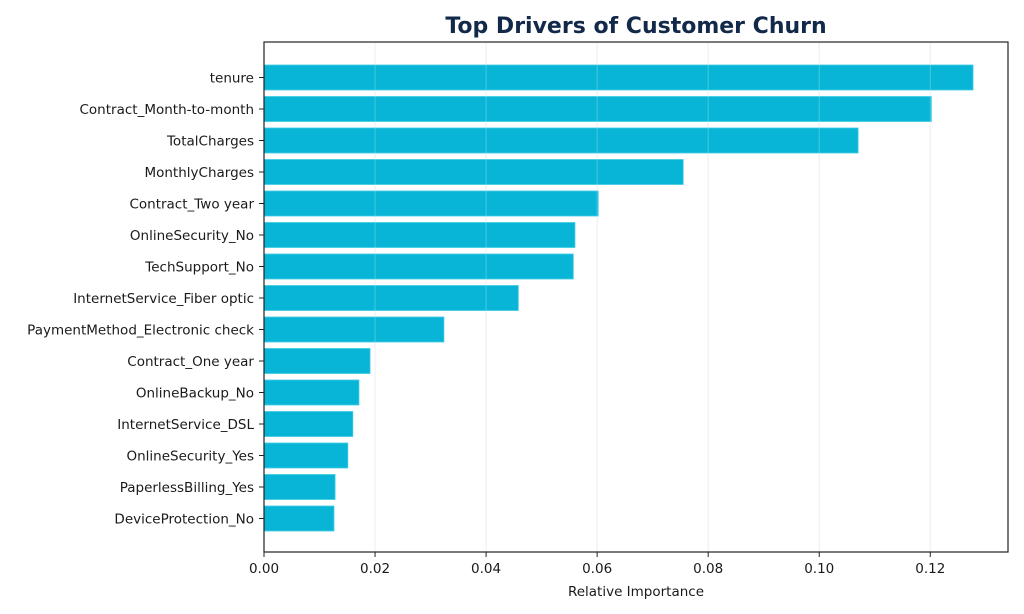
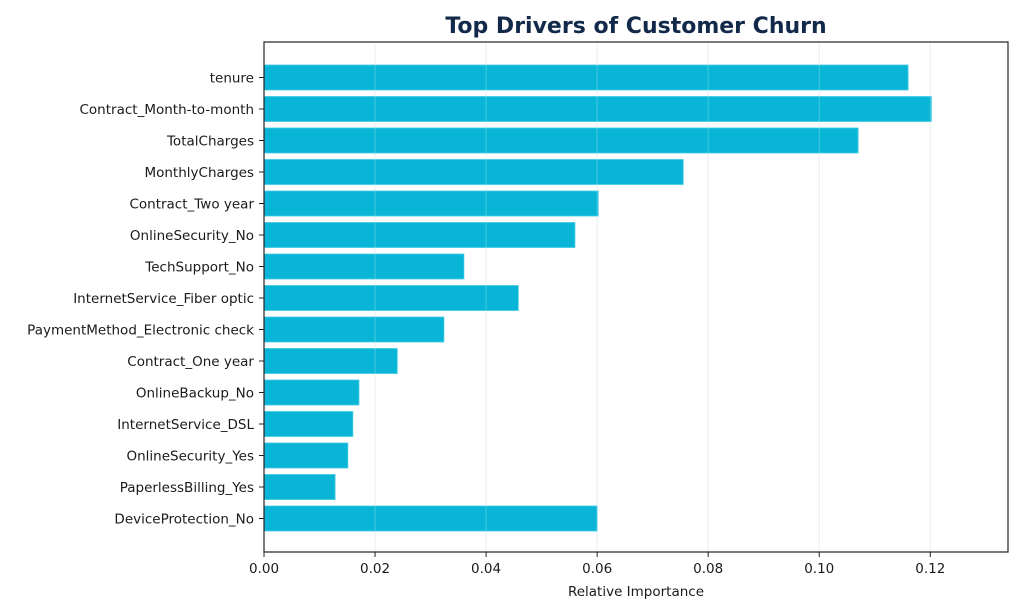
tenure: 0.128 -> 0.116
TechSupport_No: 0.056 -> 0.036
Contract_One year: 0.019 -> 0.024
DeviceProtection_No: 0.013 -> 0.060
